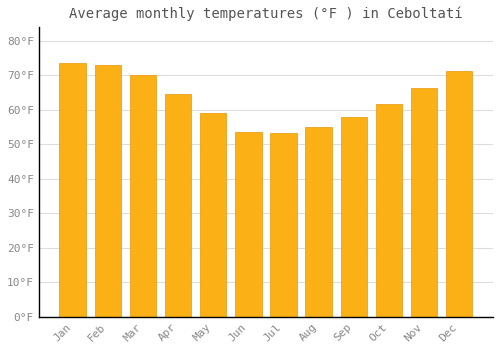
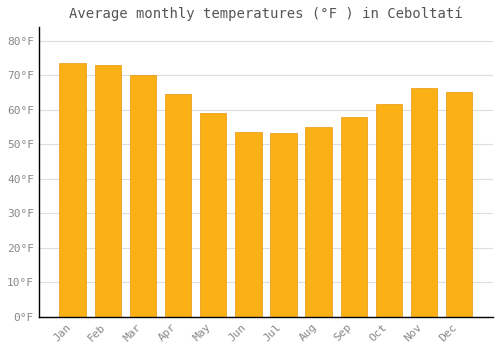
Dec: 71.1°F -> 65.0°F
